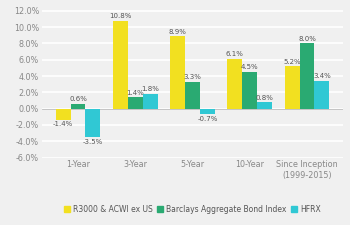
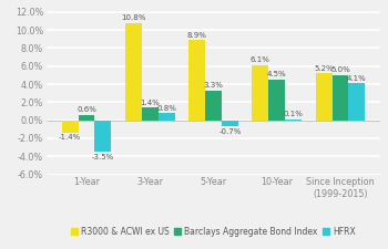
HFRX/3-Year: 1.8% -> 0.8%
HFRX/10-Year: 0.8% -> 0.1%
Barclays Aggregate Bond Index/Since Inception (1999-2015): 8.0% -> 5.0%
HFRX/Since Inception (1999-2015): 3.4% -> 4.1%
